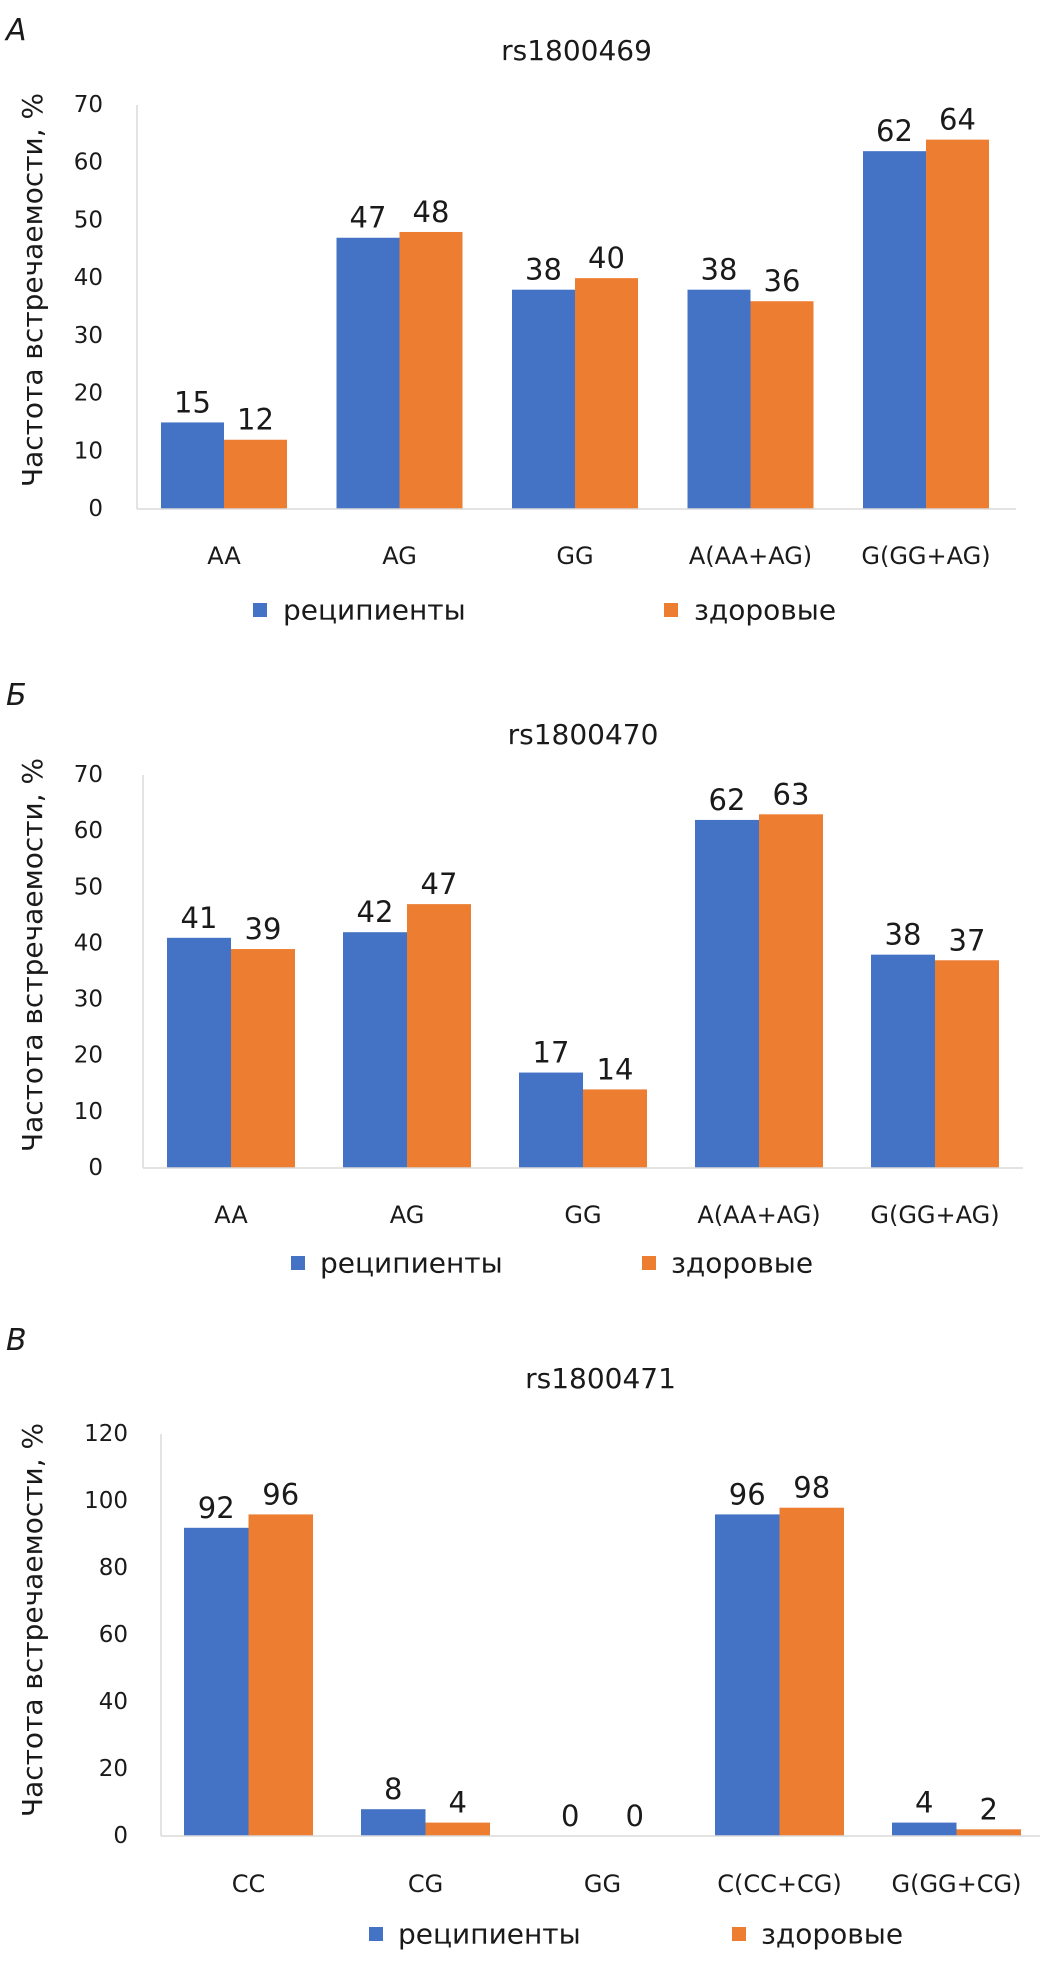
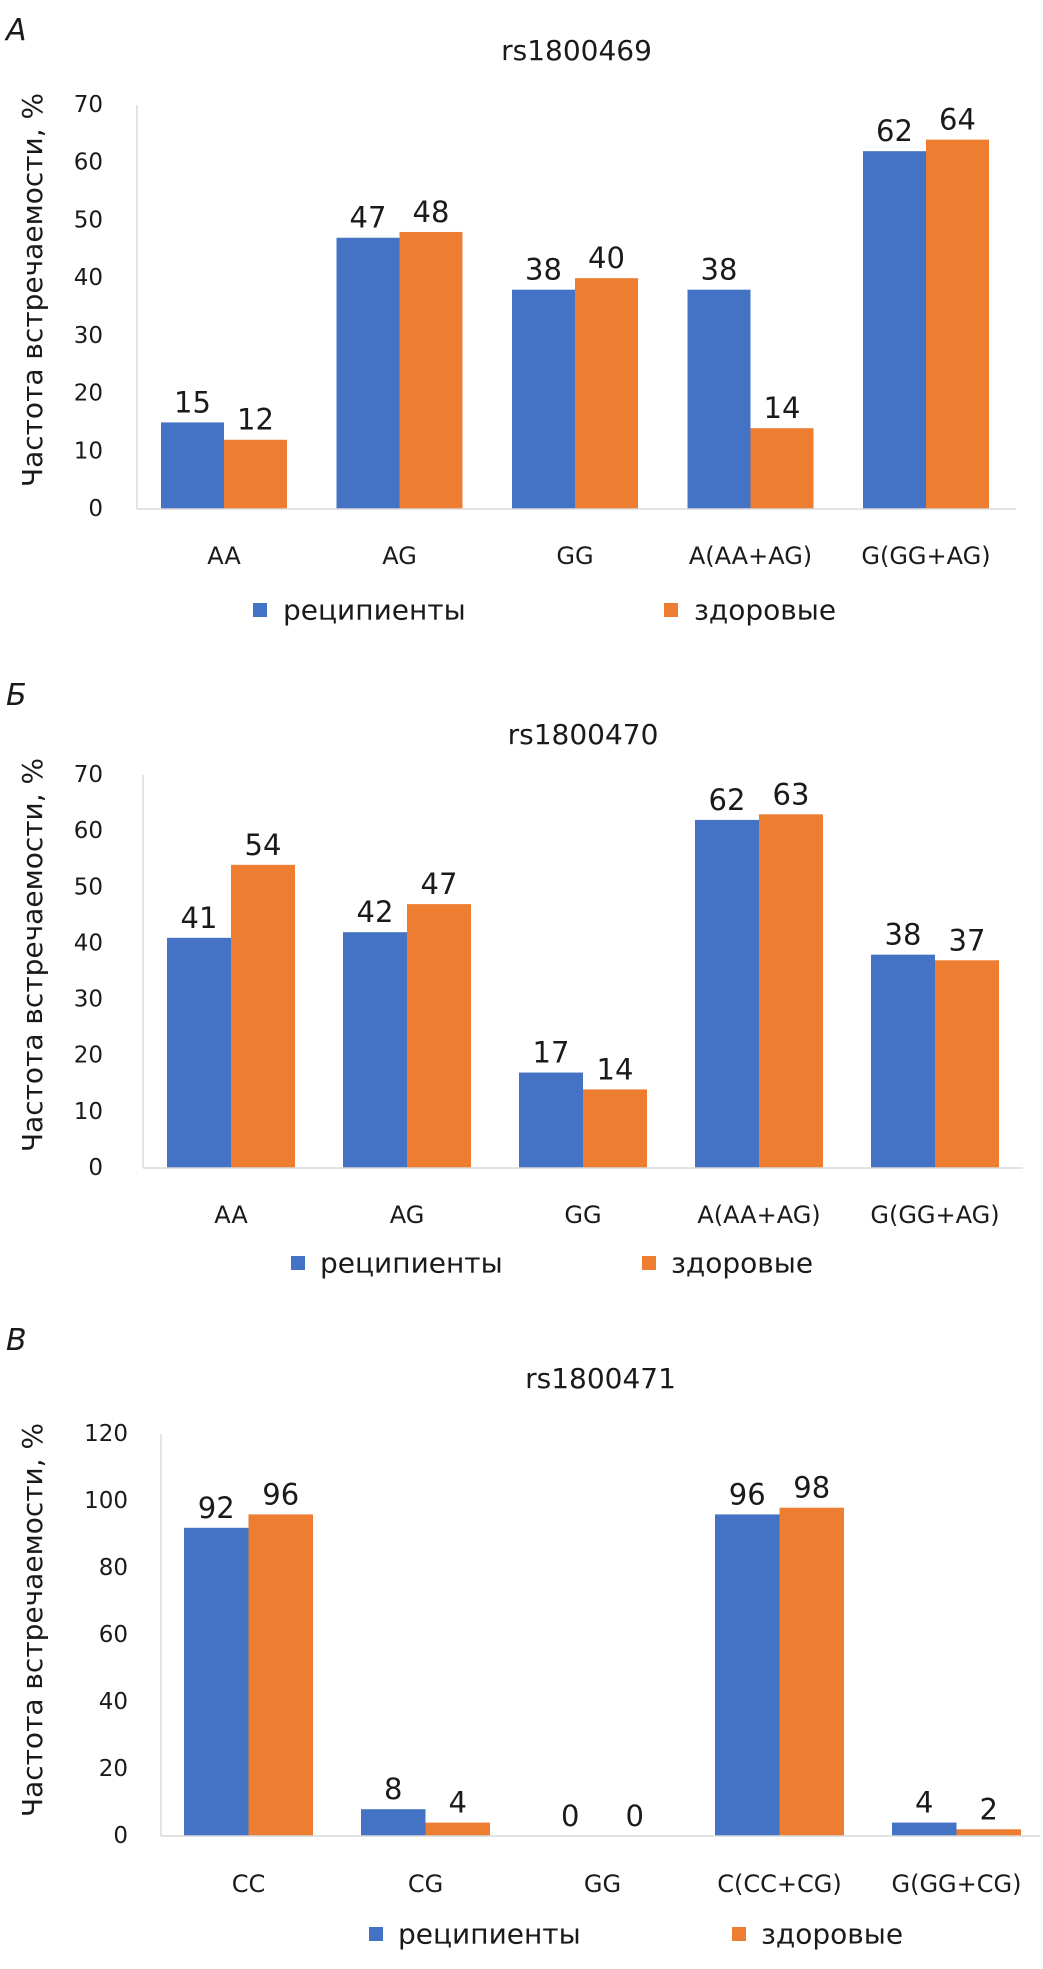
rs1800469/здоровые/A(AA+AG): 36 -> 14
rs1800470/здоровые/AA: 39 -> 54
